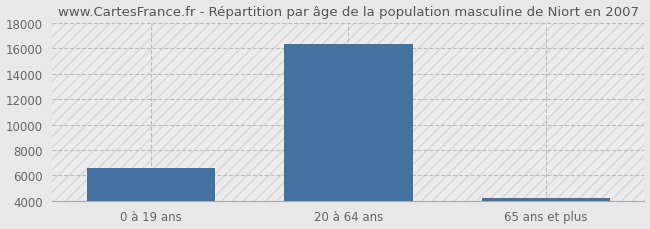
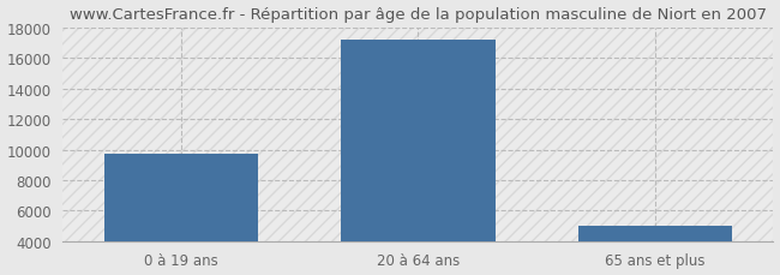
0 à 19 ans: 6600 -> 9700
20 à 64 ans: 16400 -> 17200
65 ans et plus: 4200 -> 5000
